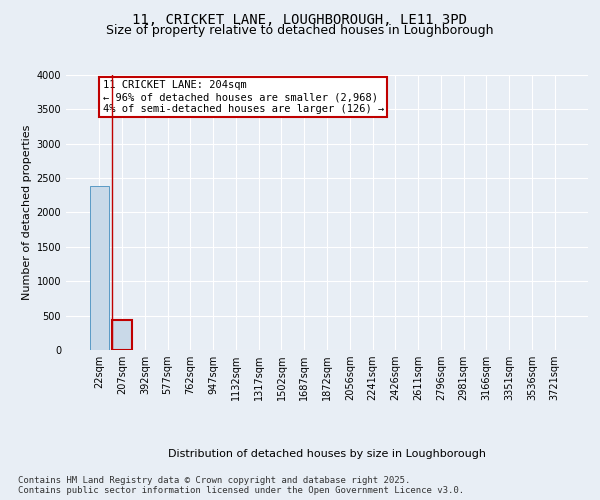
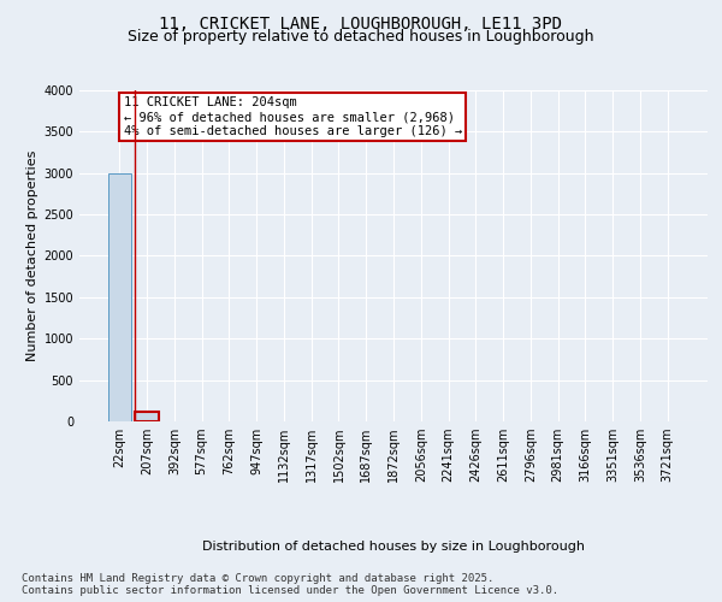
22sqm: 2380 -> 3000
207sqm: 440 -> 110
